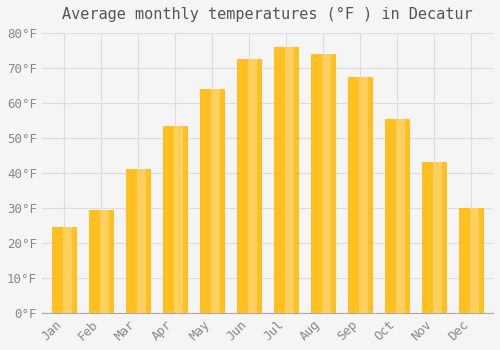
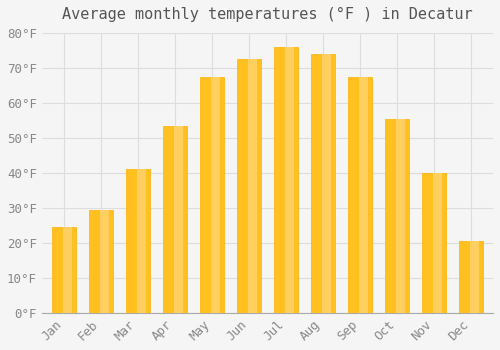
May: 64.0°F -> 67.5°F
Nov: 43.0°F -> 40.0°F
Dec: 30.0°F -> 20.5°F
